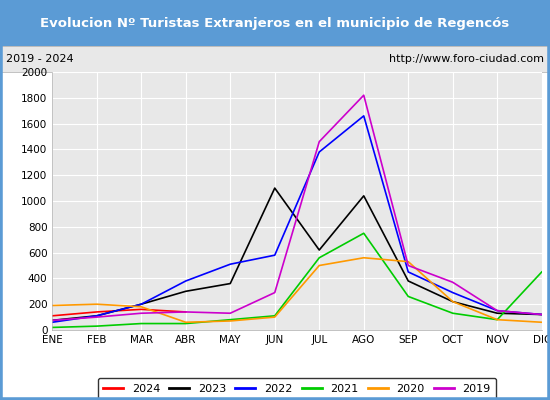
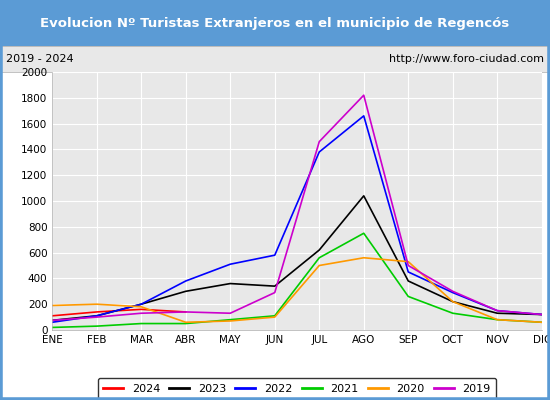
2023/JUN: 1100 -> 340
2019/OCT: 370 -> 300
2021/DIC: 450 -> 60
